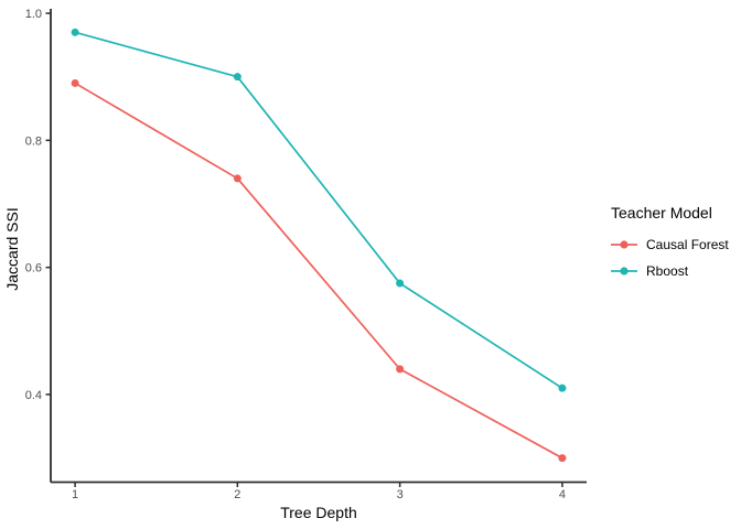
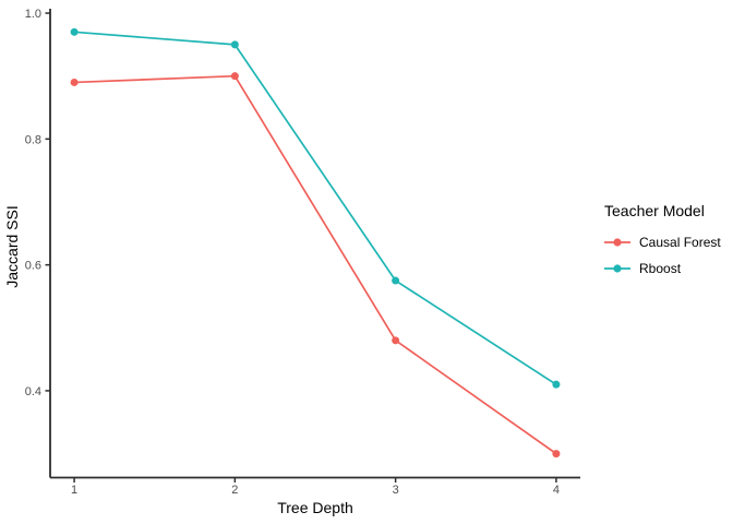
Causal Forest/2: 0.74 -> 0.90
Rboost/2: 0.90 -> 0.95
Causal Forest/3: 0.44 -> 0.48
